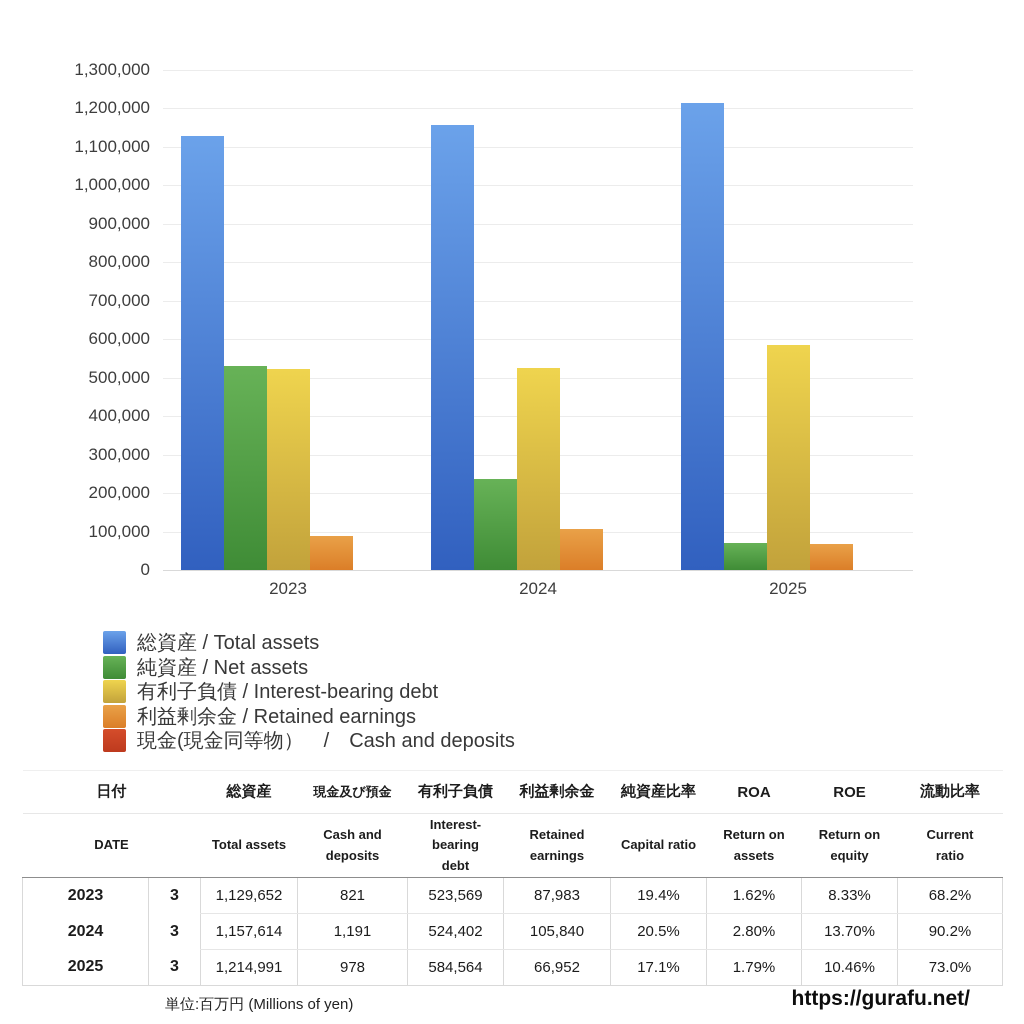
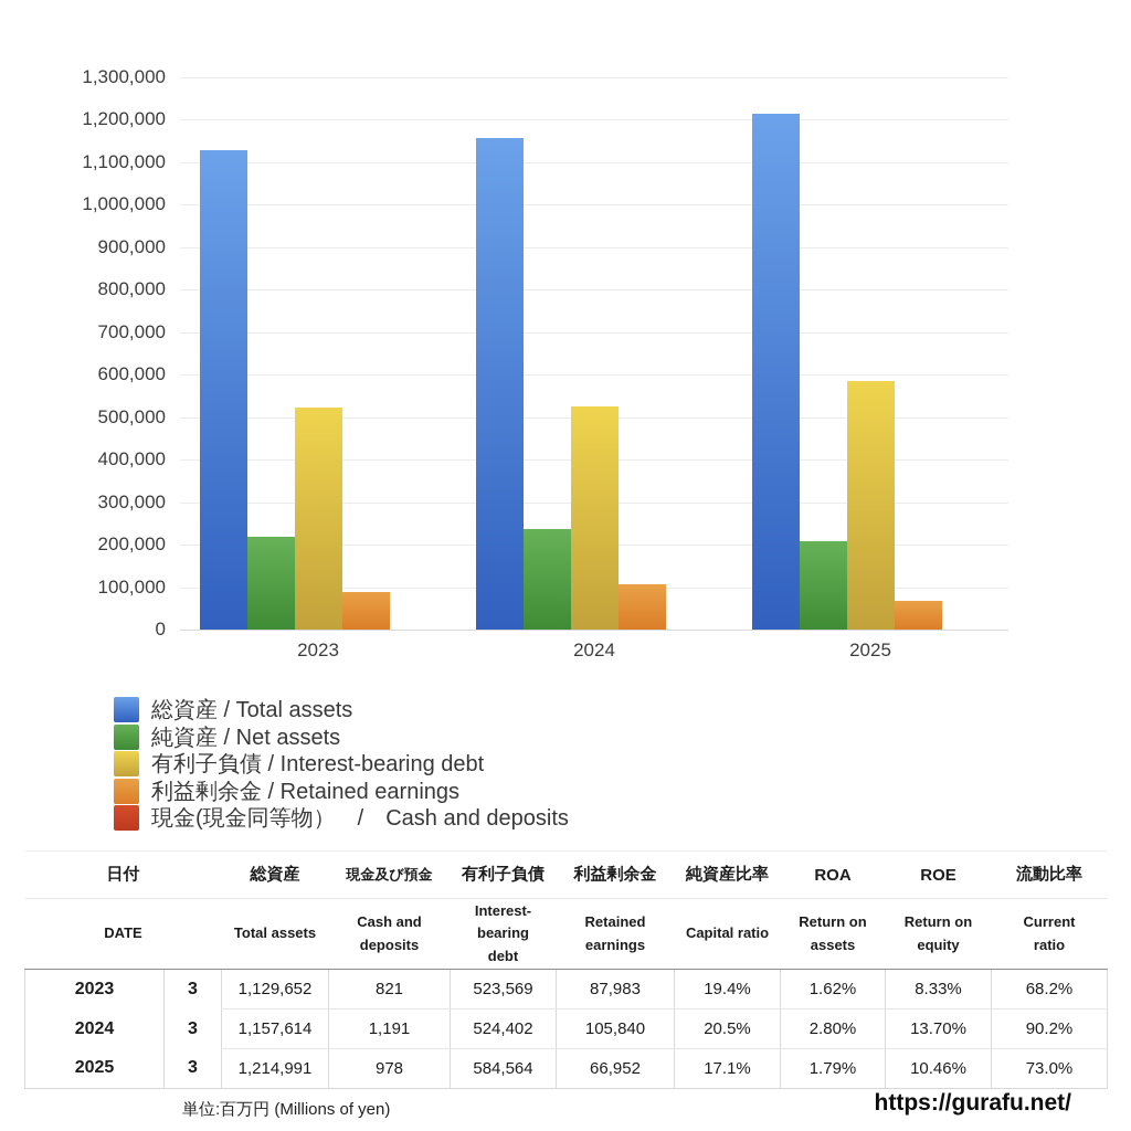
純資産 / Net assets/2023: 530000 -> 220000
純資産 / Net assets/2025: 70000 -> 210000
